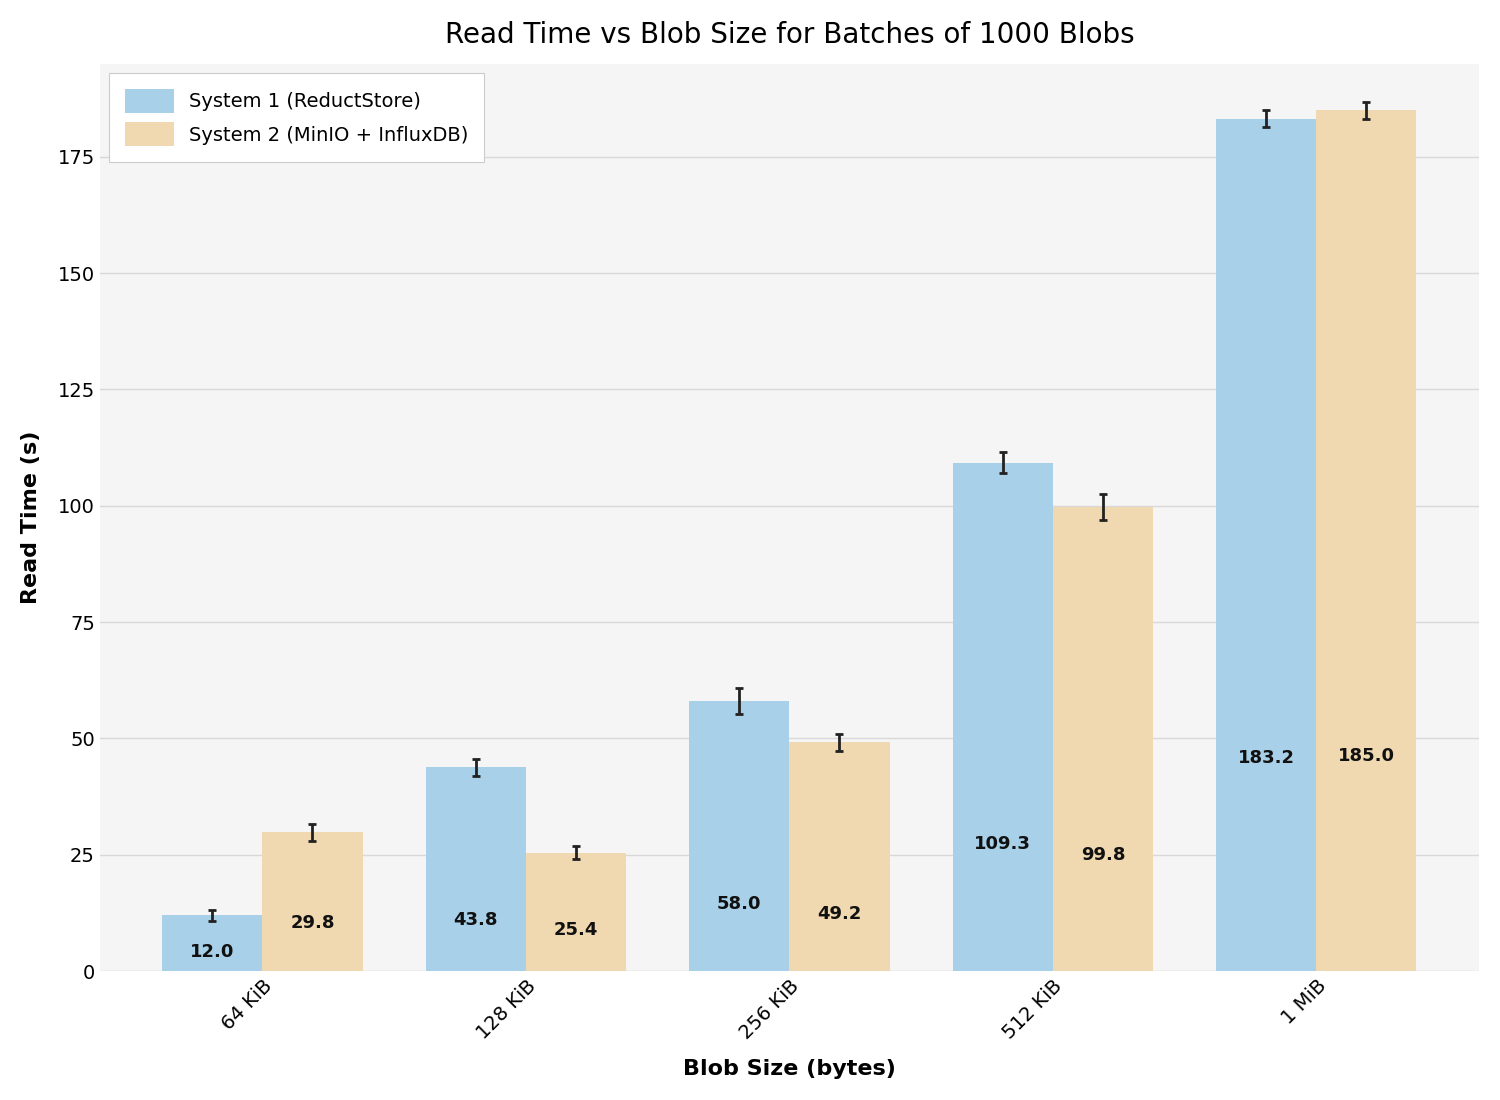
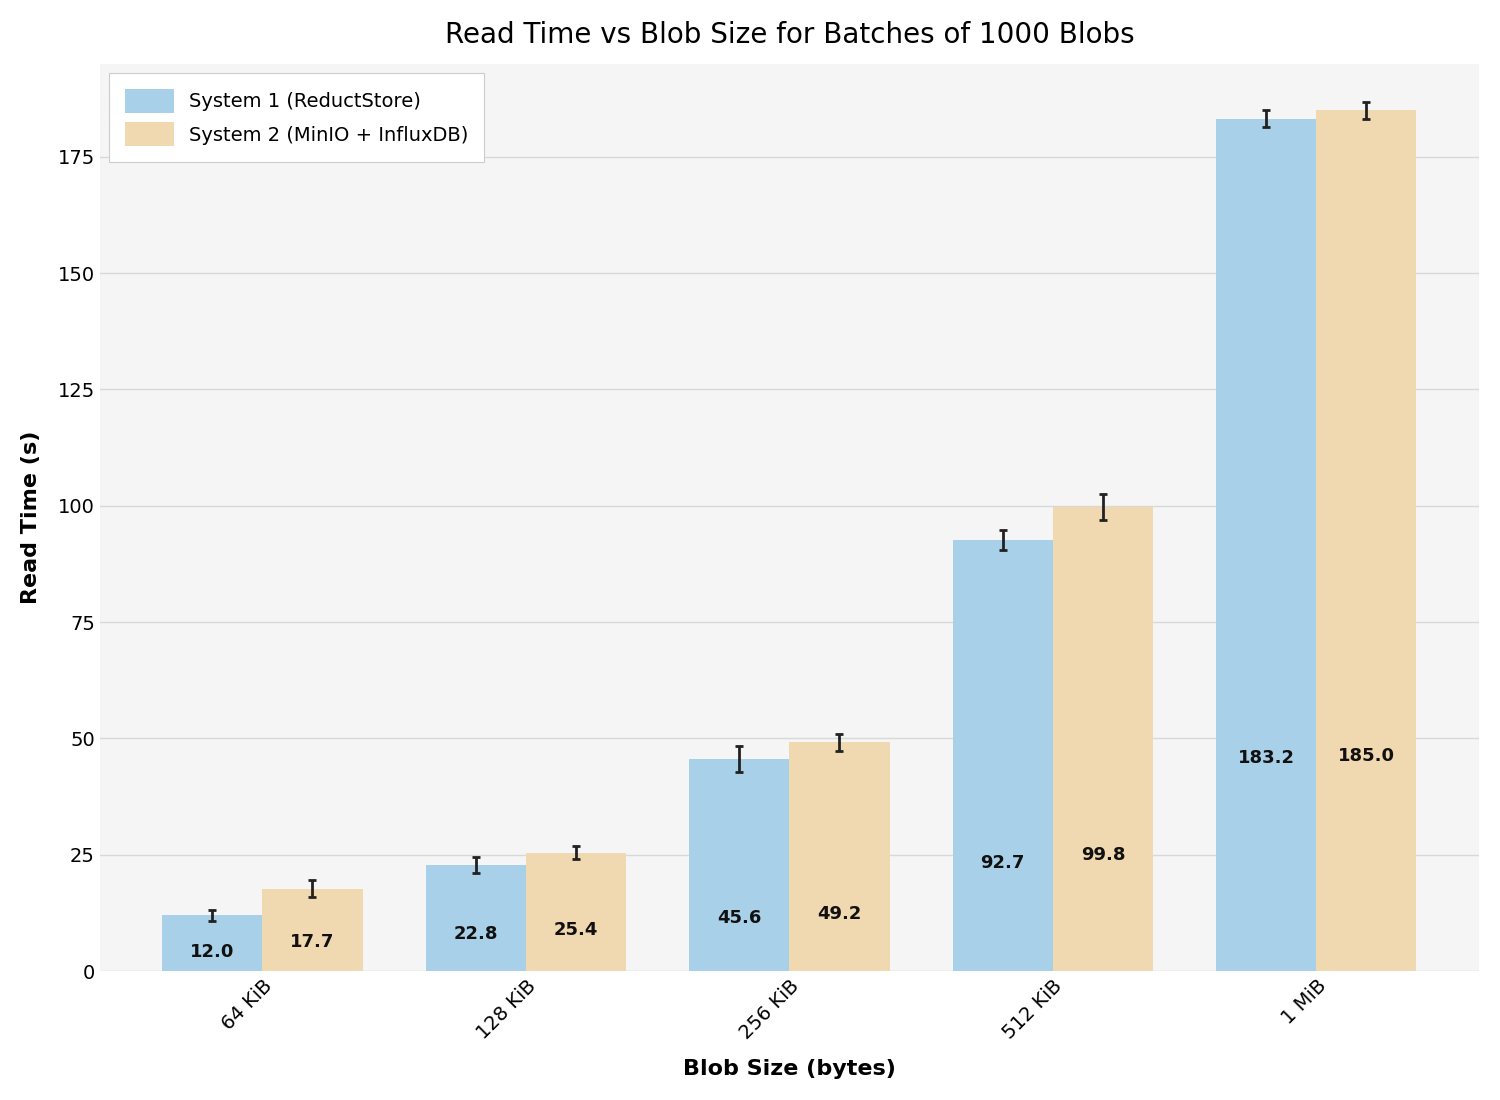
System 2 (MinIO + InfluxDB)/64 KiB: 29.8 -> 17.7
System 1 (ReductStore)/128 KiB: 43.8 -> 22.8
System 1 (ReductStore)/256 KiB: 58.0 -> 45.6
System 1 (ReductStore)/512 KiB: 109.3 -> 92.7
